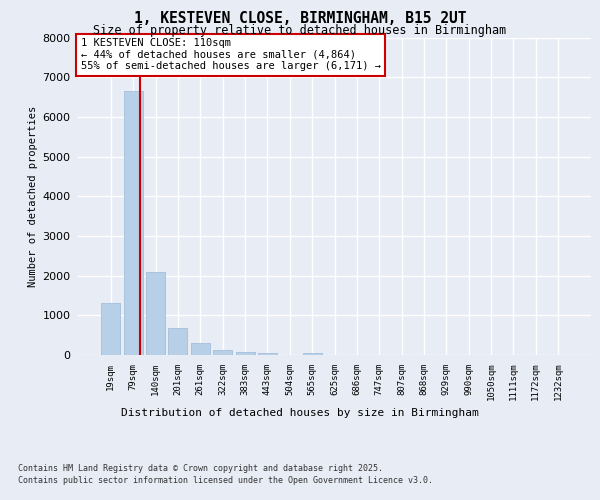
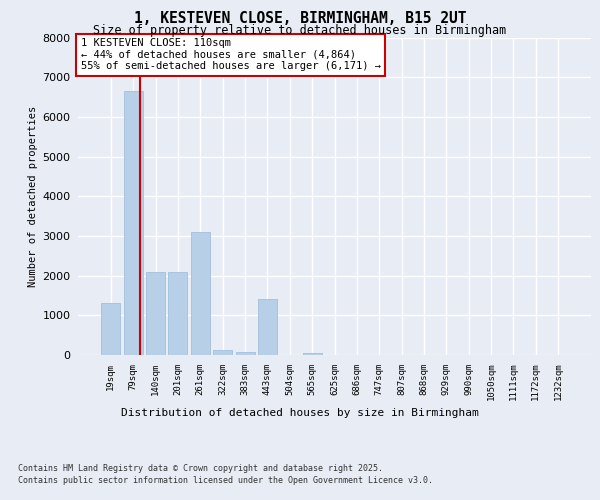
201sqm: 680 -> 2100
261sqm: 290 -> 3100
443sqm: 50 -> 1400
